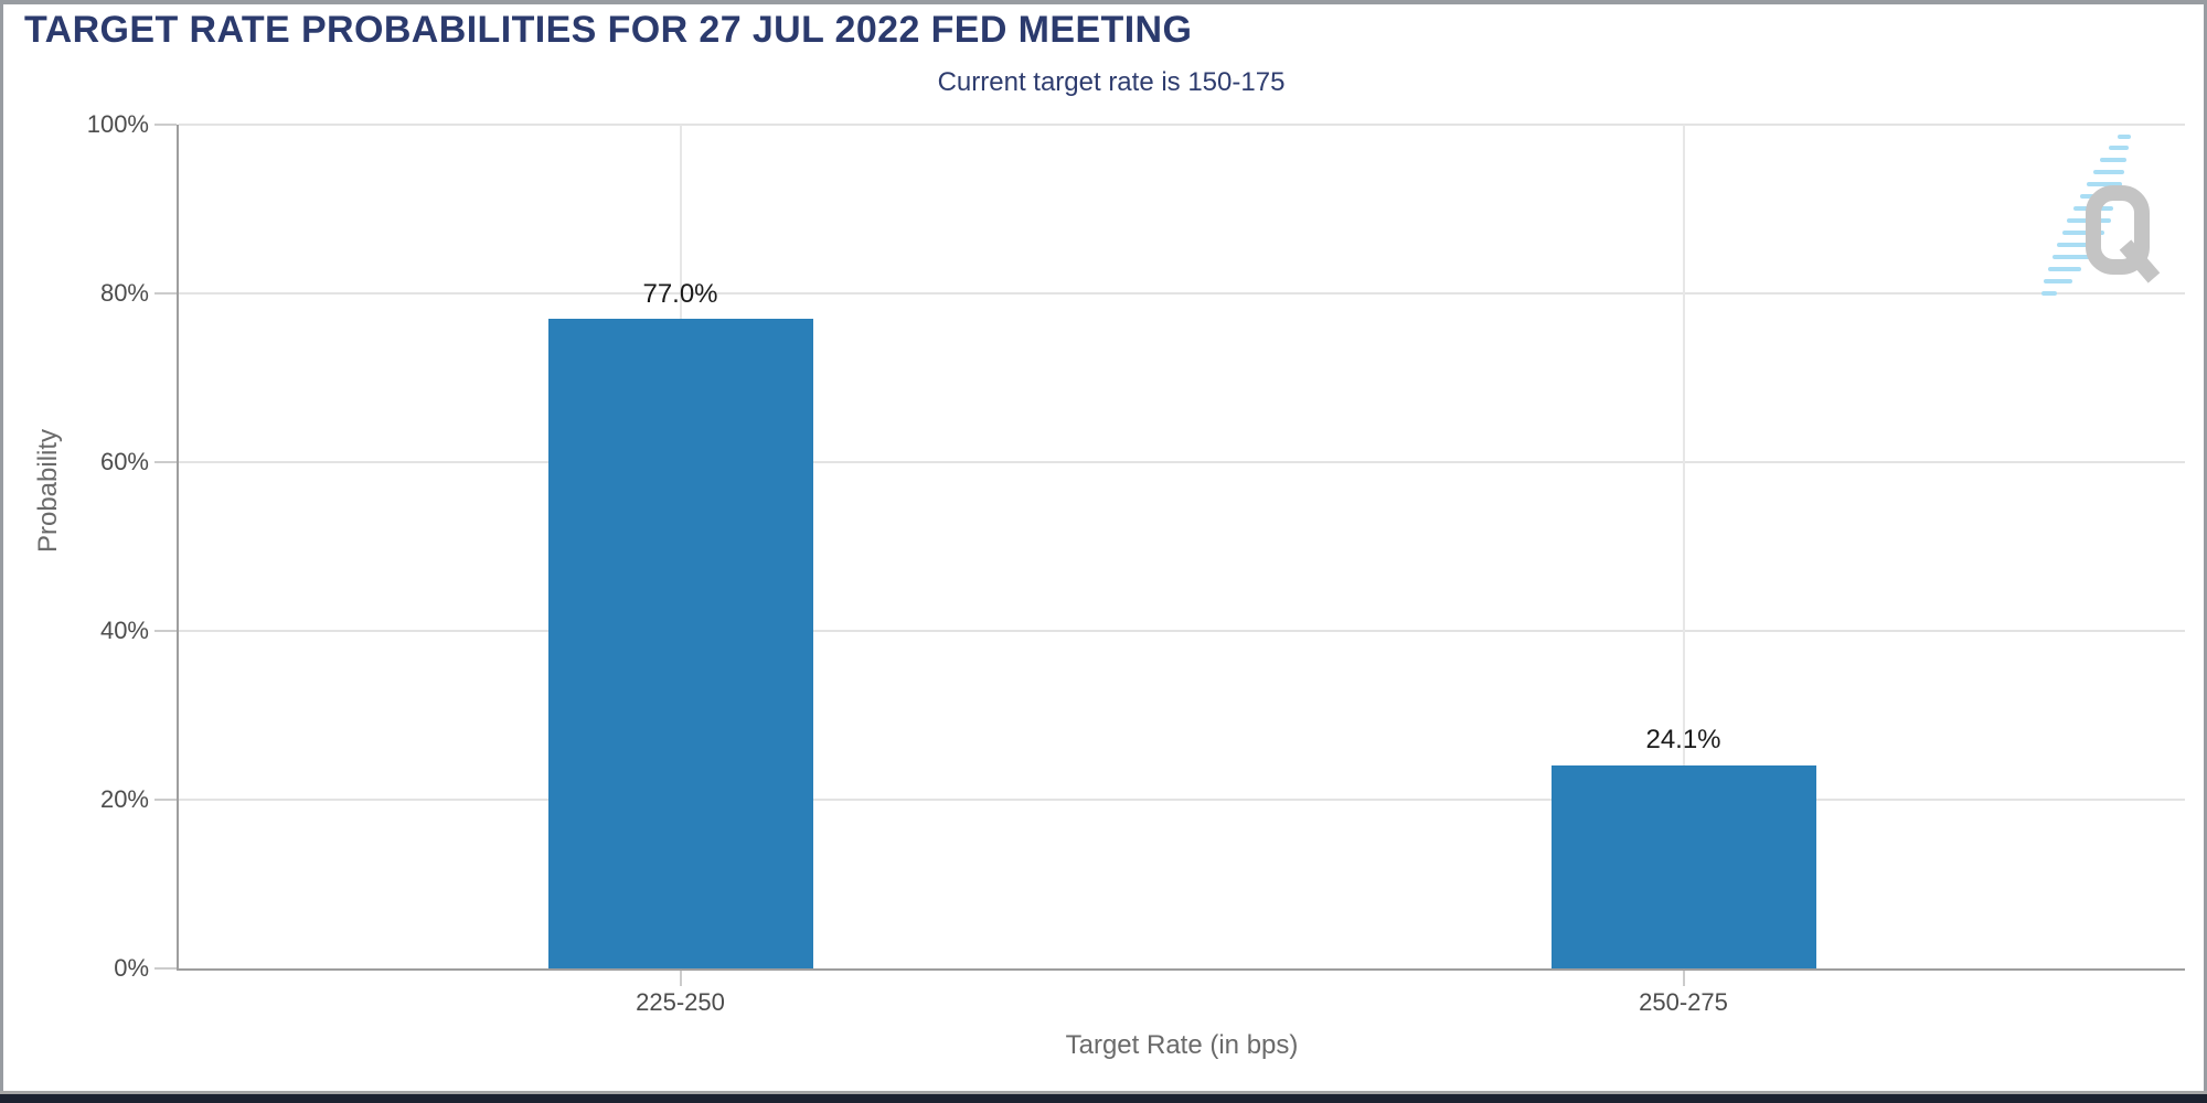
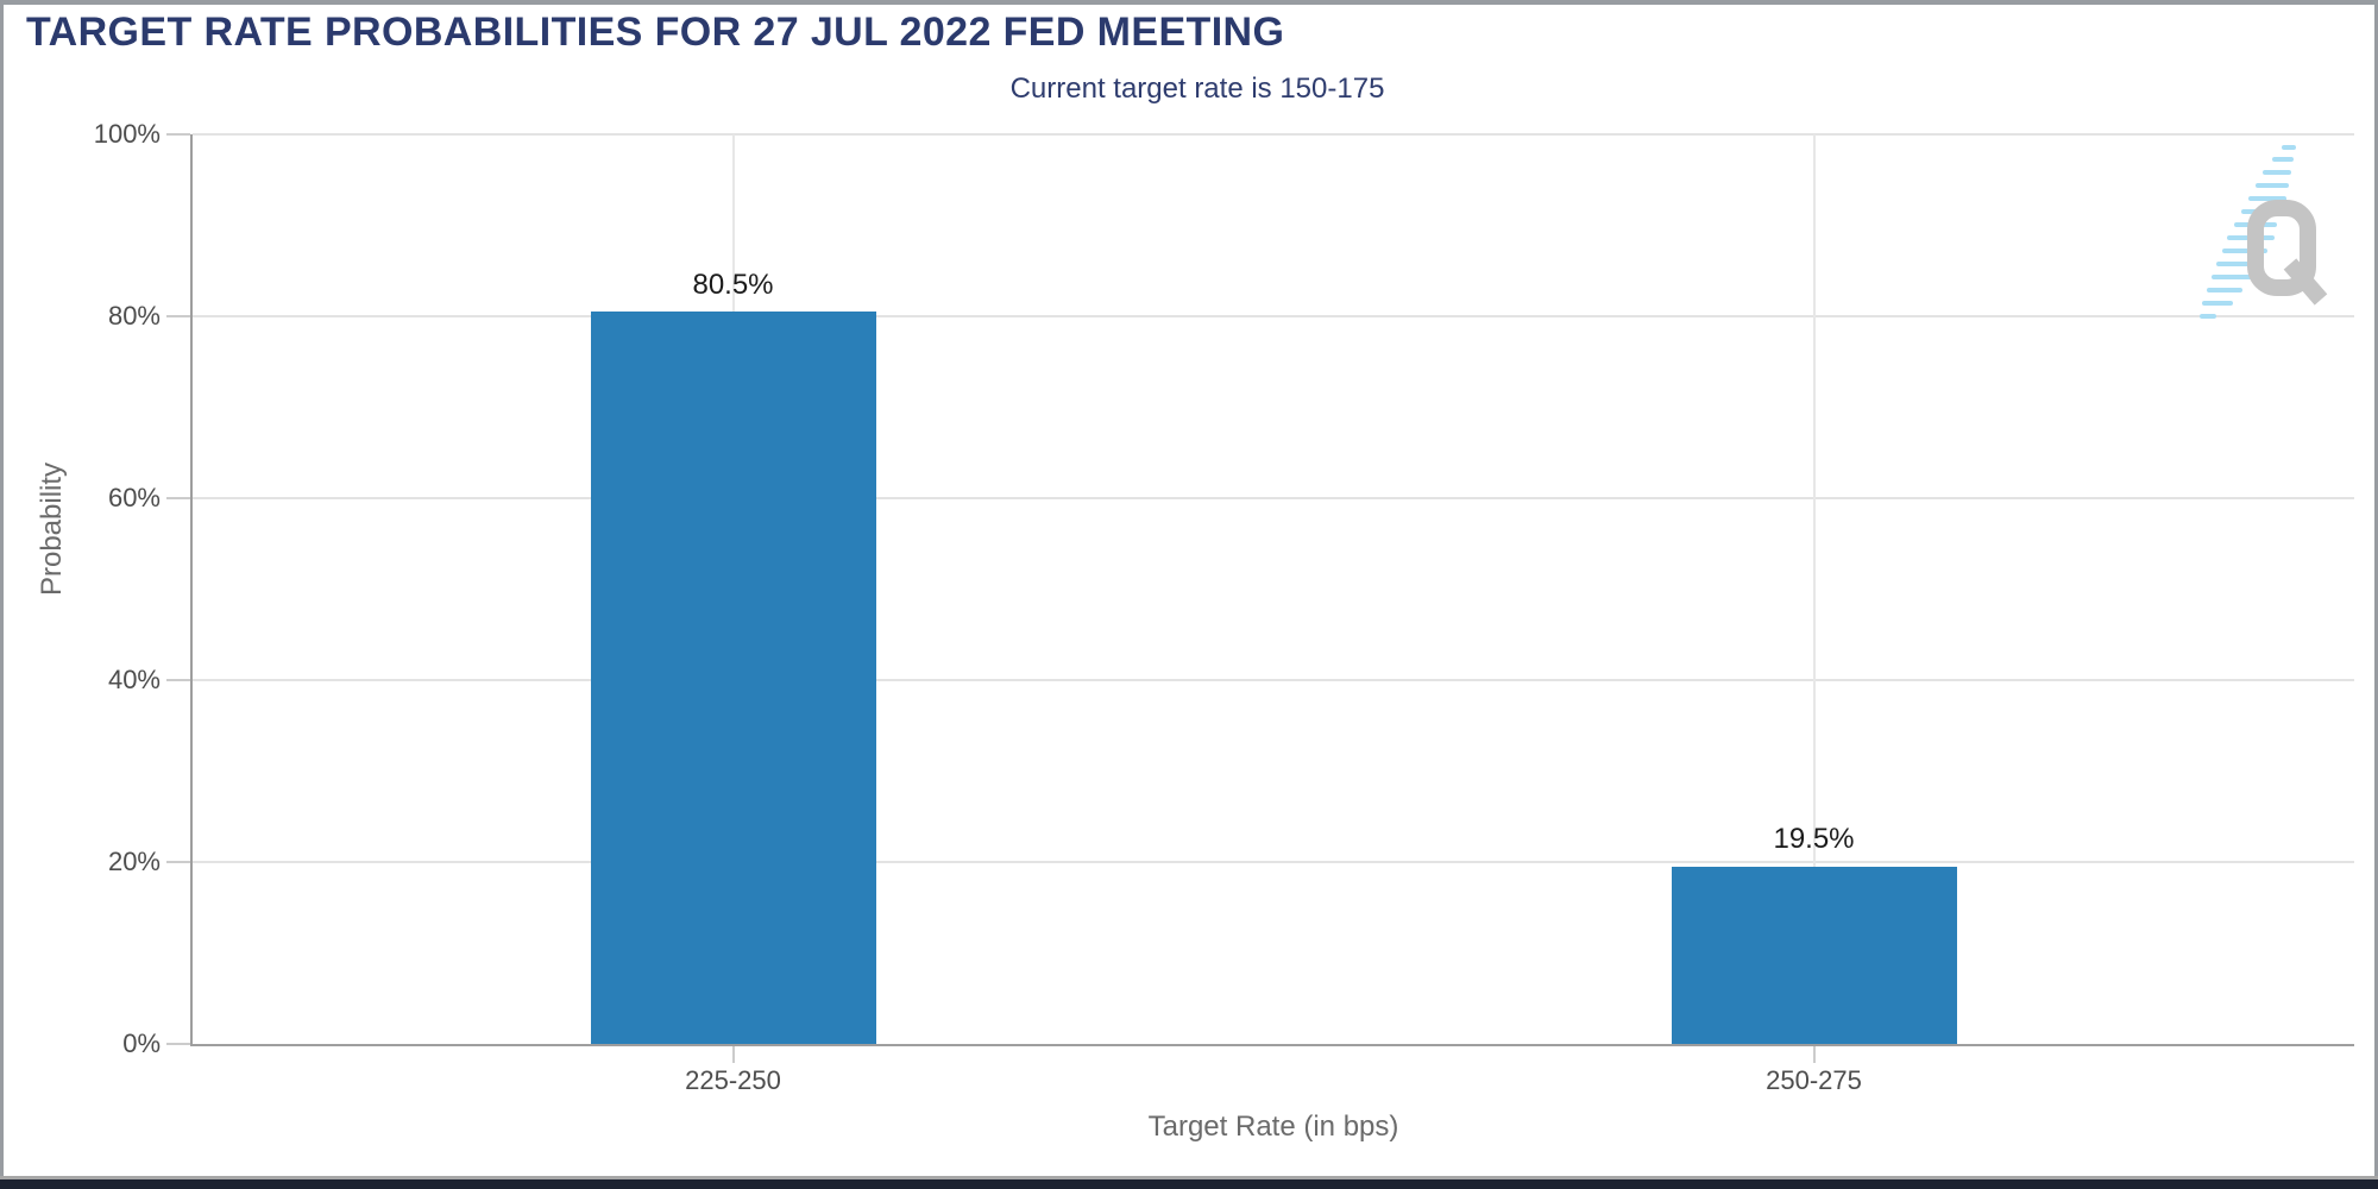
225-250: 77.0% -> 80.5%
250-275: 24.1% -> 19.5%
